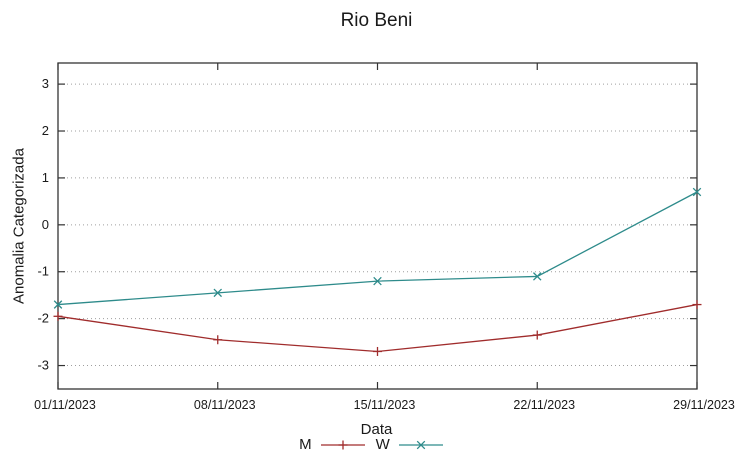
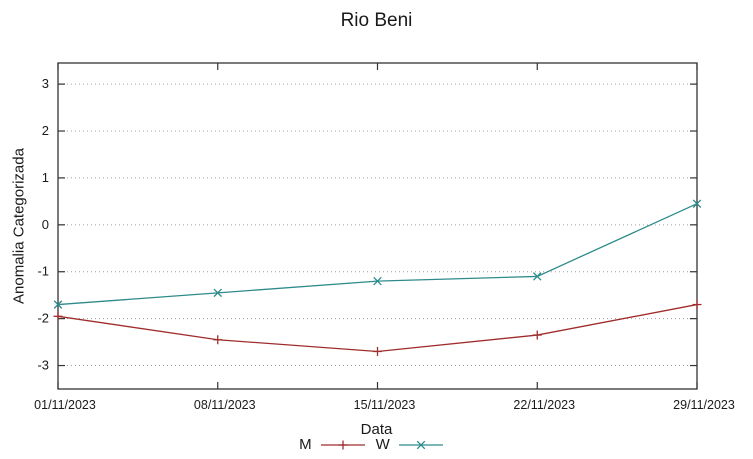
W/29/11/2023: 0.7 -> 0.5
